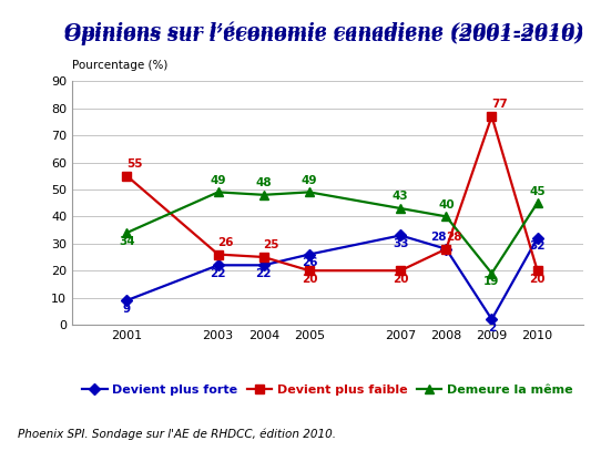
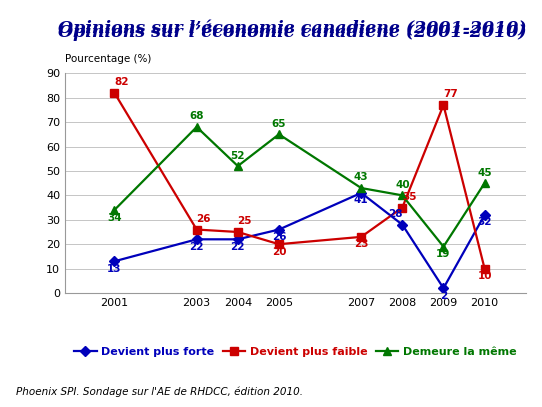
Devient plus forte/2001: 9 -> 13
Devient plus faible/2001: 55 -> 82
Demeure la même/2003: 49 -> 68
Demeure la même/2004: 48 -> 52
Demeure la même/2005: 49 -> 65
Devient plus forte/2007: 33 -> 41
Devient plus faible/2007: 20 -> 23
Devient plus faible/2008: 28 -> 35
Devient plus faible/2010: 20 -> 10
